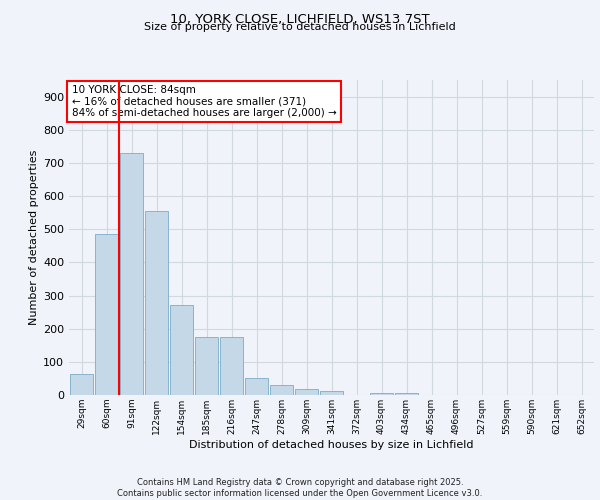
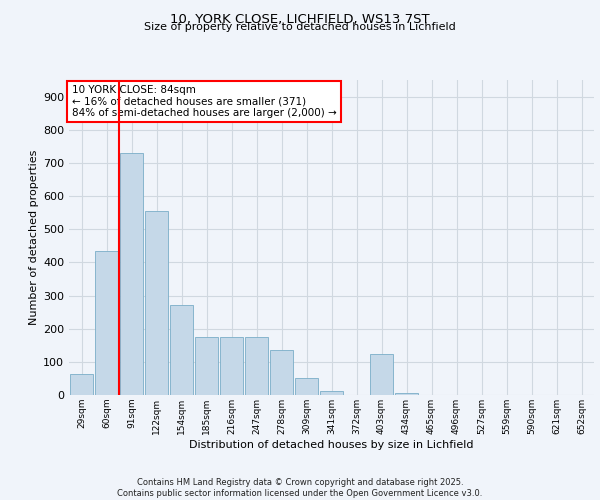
60sqm: 485 -> 435
247sqm: 50 -> 175
278sqm: 30 -> 135
309sqm: 17 -> 50
403sqm: 6 -> 125
